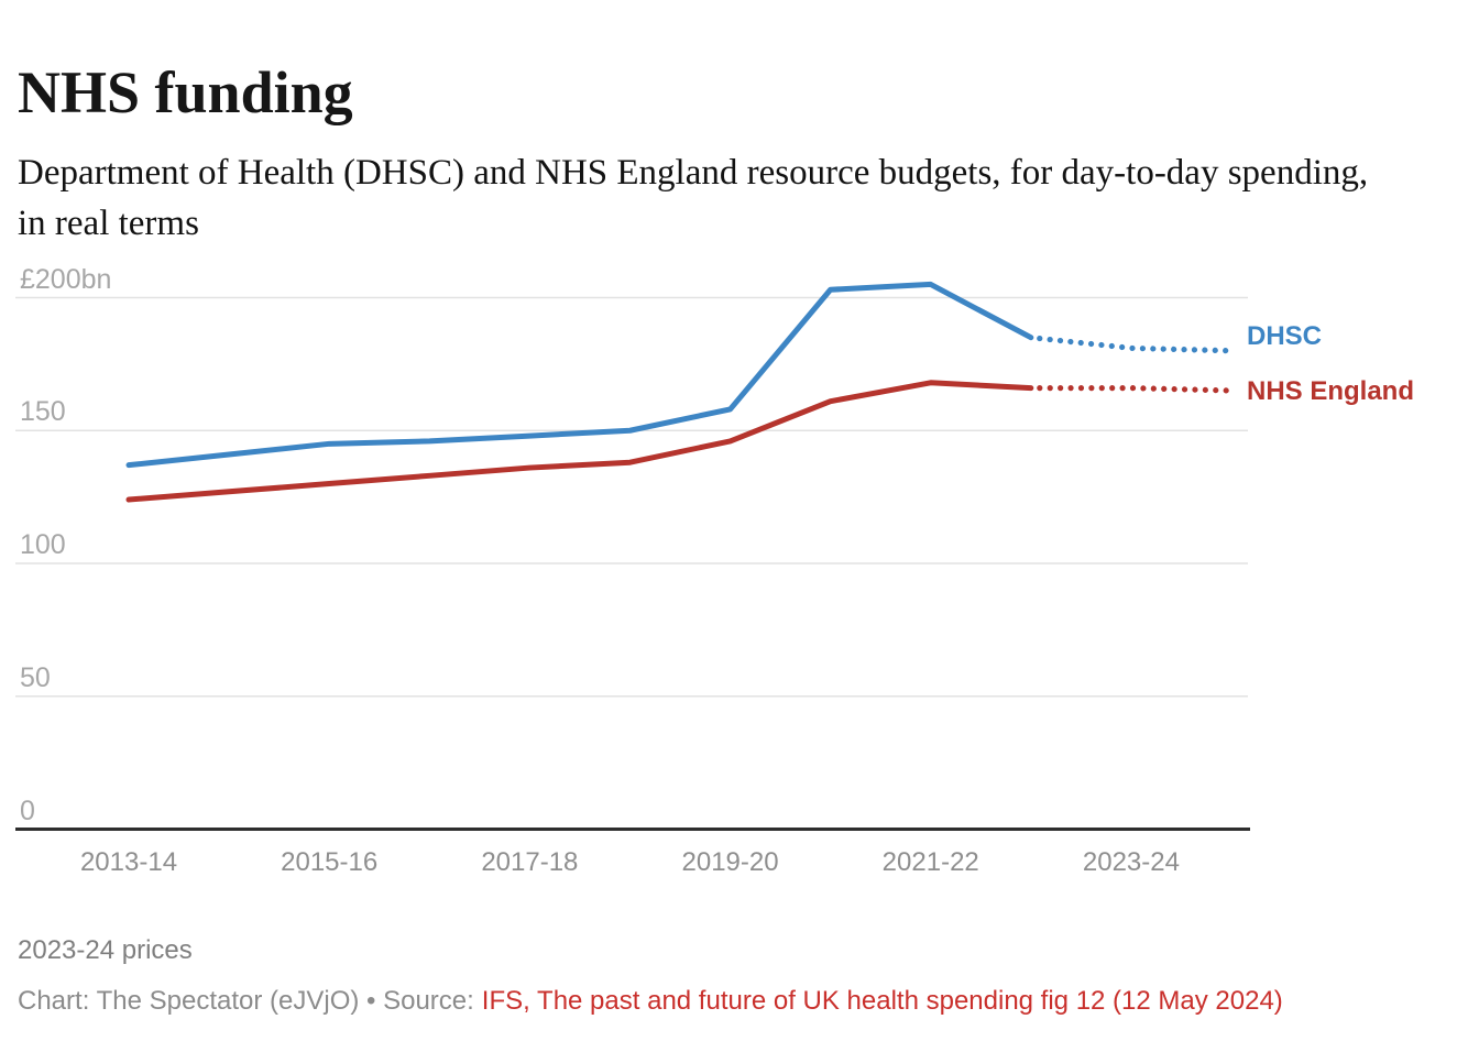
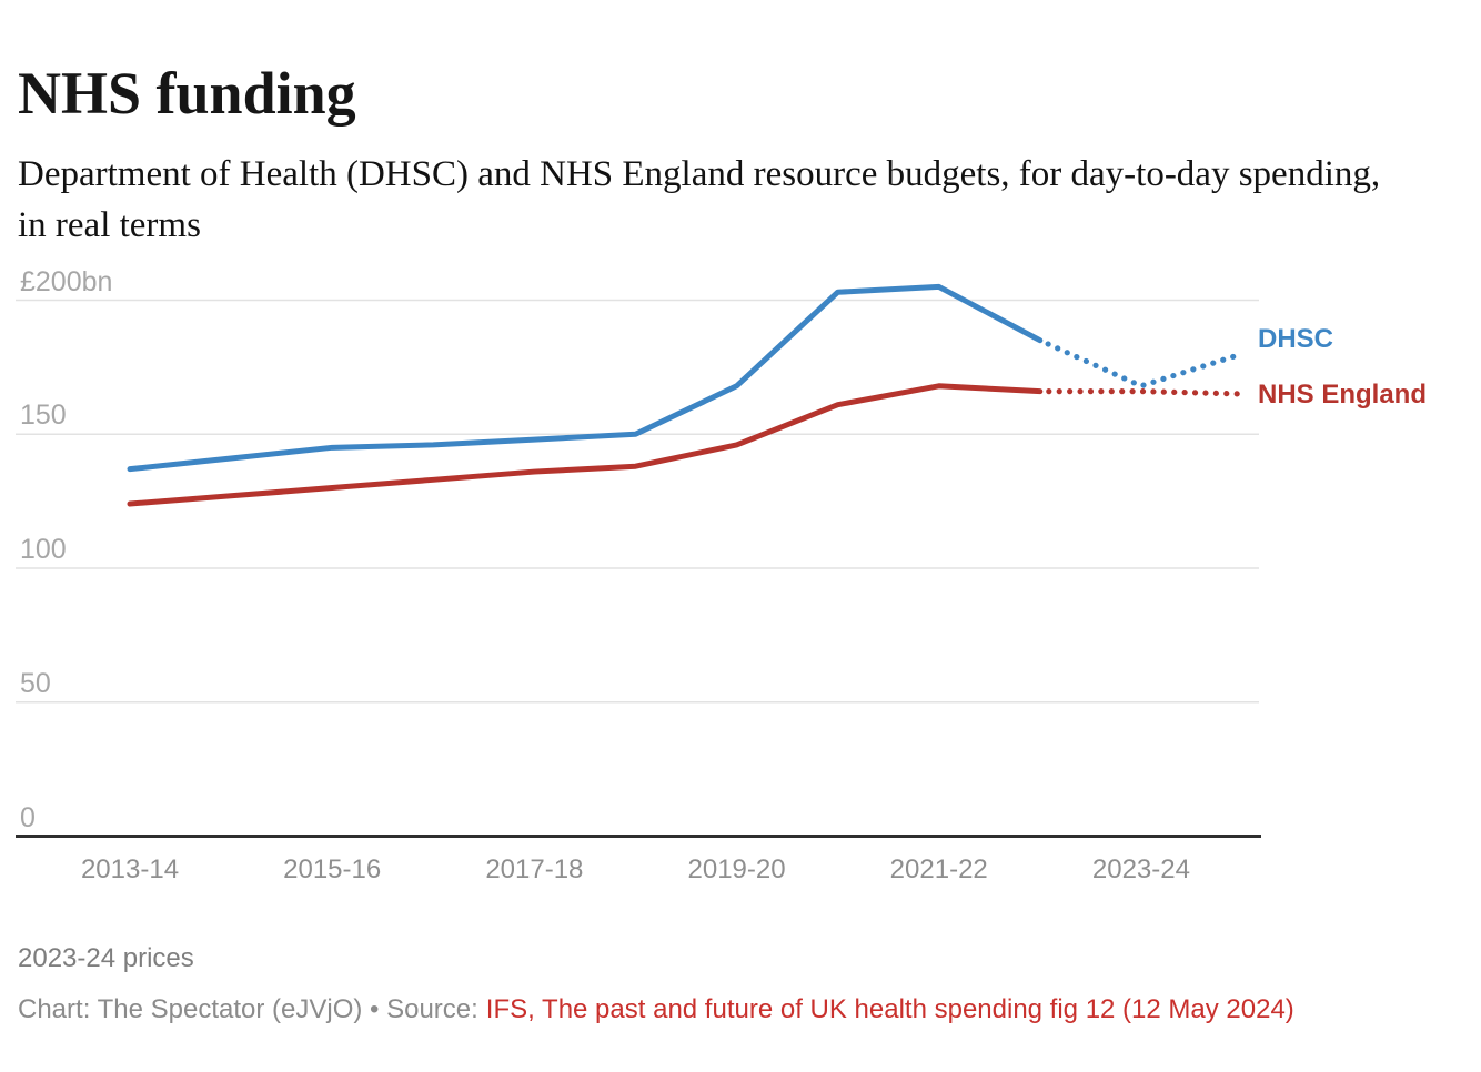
DHSC/2019-20: 158 -> 168
DHSC/2023-24: 181 -> 168
